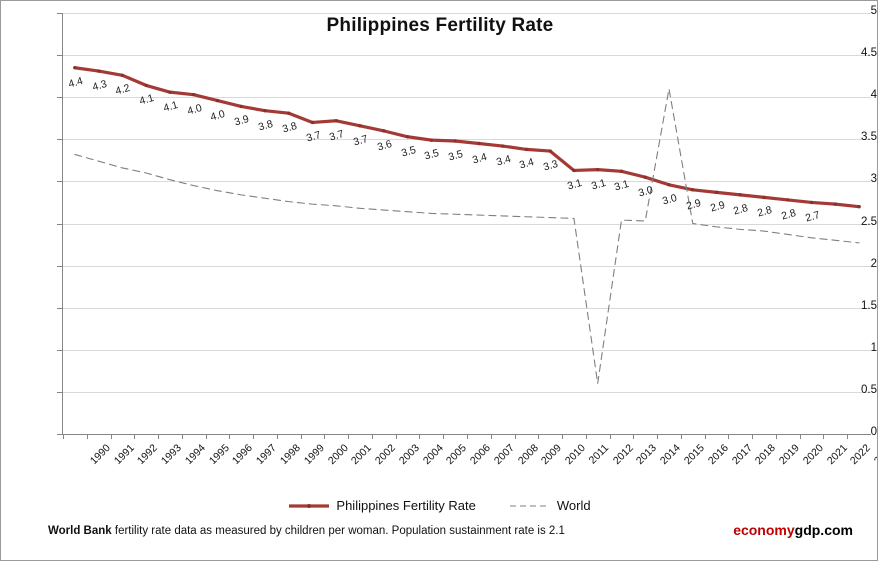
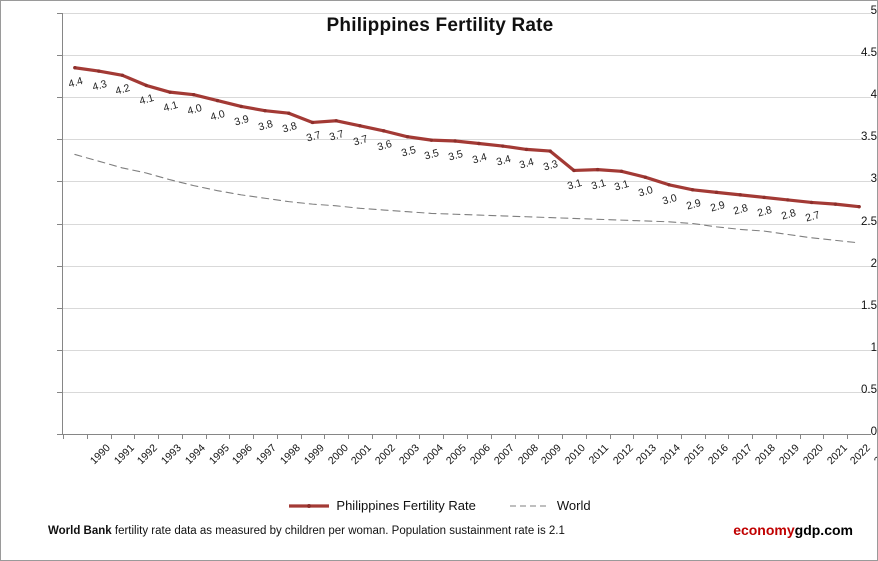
World/2012: 0.6 -> 2.5
World/2015: 4.1 -> 2.5
